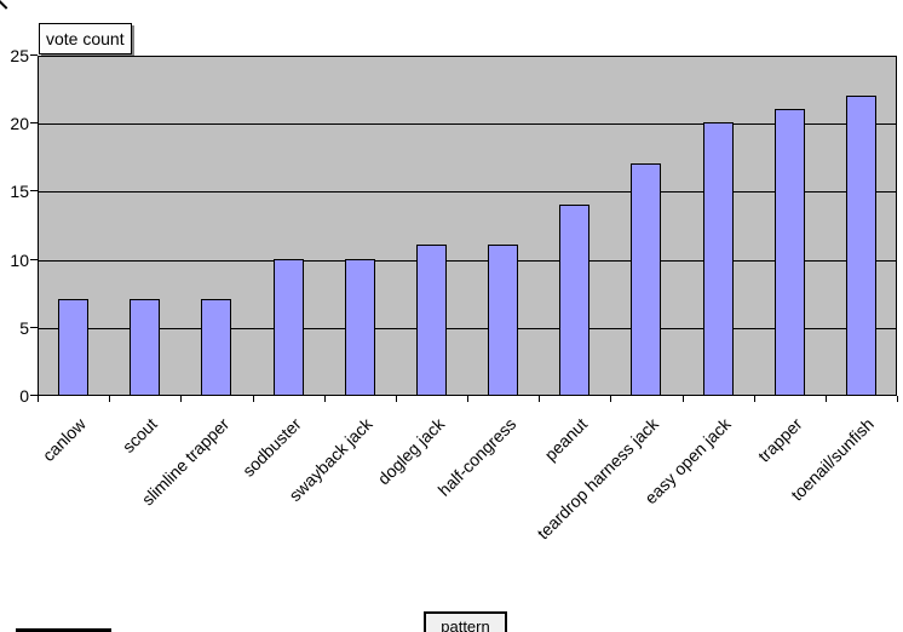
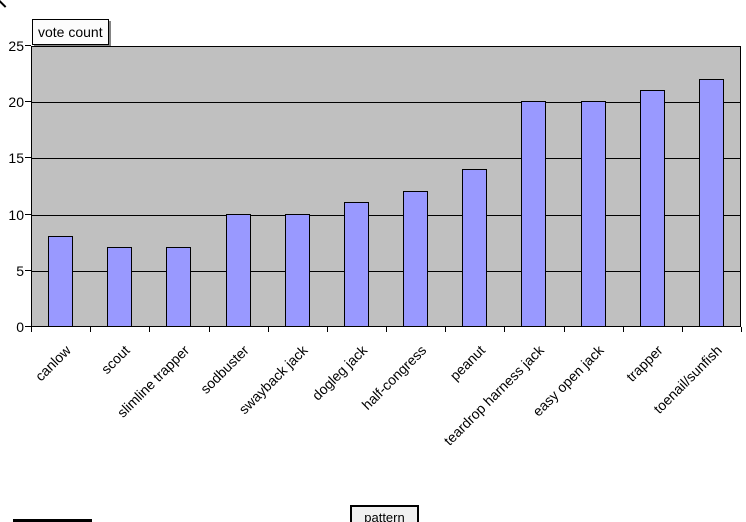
canlow: 7 -> 8
half-congress: 11 -> 12
teardrop harness jack: 17 -> 20
